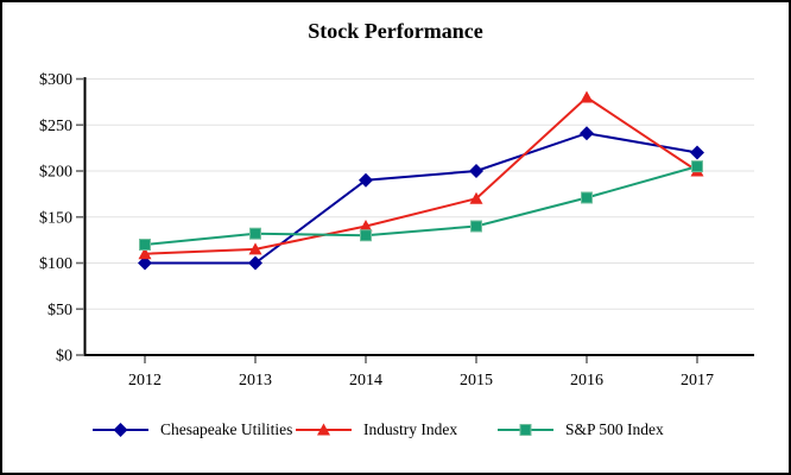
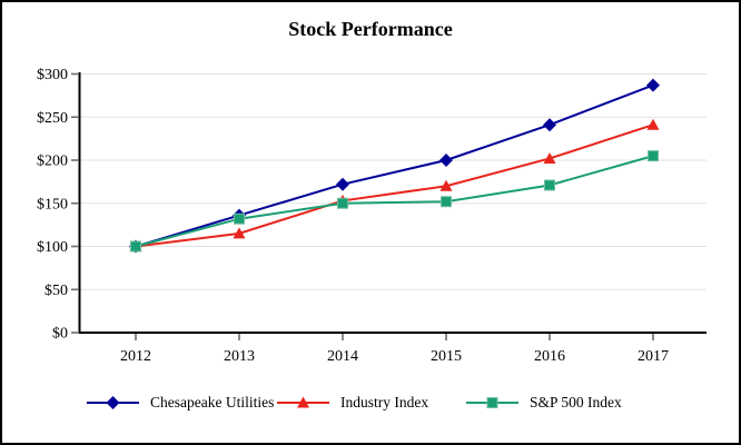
Industry Index/2012: $110 -> $100
S&P 500 Index/2012: $120 -> $100
Chesapeake Utilities/2013: $100 -> $140
Chesapeake Utilities/2014: $190 -> $170
Industry Index/2014: $140 -> $150
S&P 500 Index/2014: $130 -> $150
S&P 500 Index/2015: $140 -> $150
Industry Index/2016: $280 -> $200
Chesapeake Utilities/2017: $220 -> $290
Industry Index/2017: $200 -> $240
